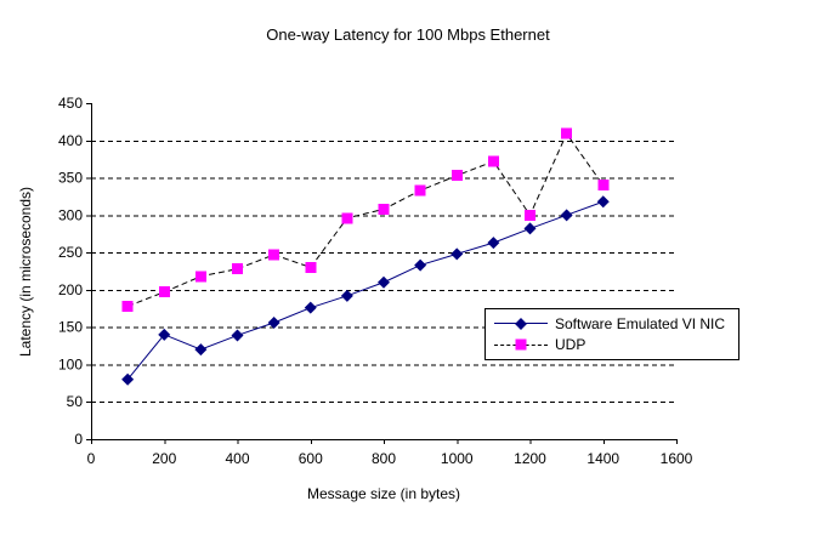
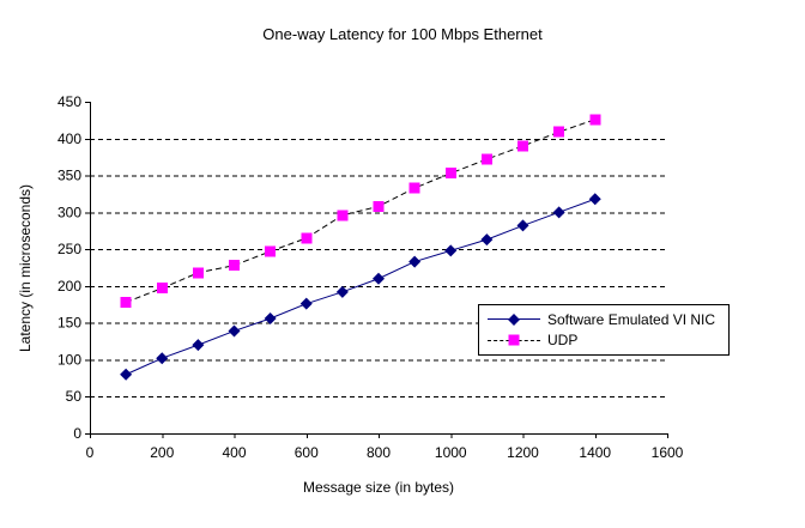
Software Emulated VI NIC/200: 140 -> 100
UDP/600: 230 -> 260
UDP/1200: 300 -> 390
UDP/1400: 340 -> 430
